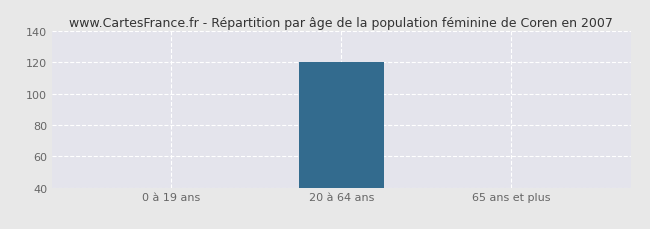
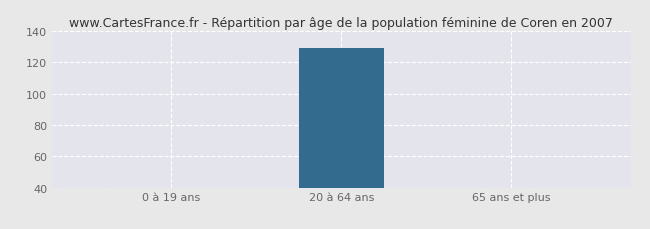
20 à 64 ans: 120 -> 129
